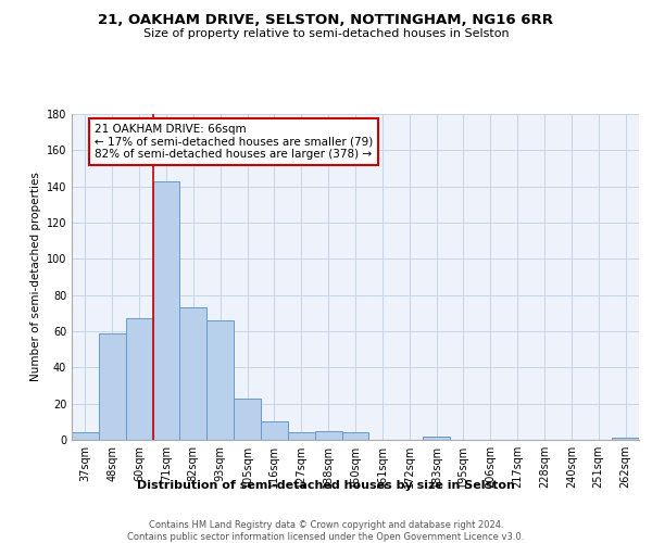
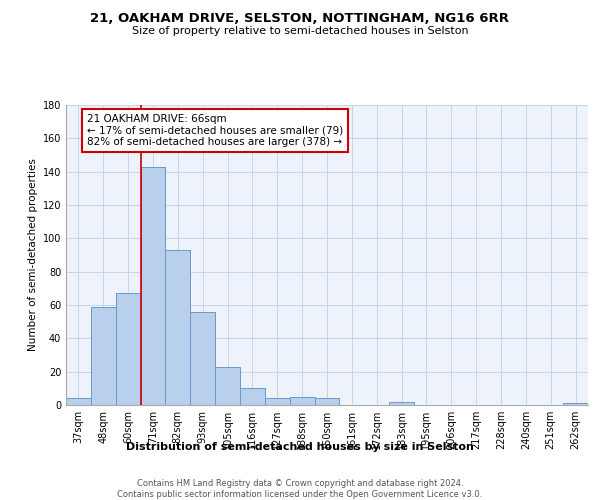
82sqm: 73 -> 93
93sqm: 66 -> 56
